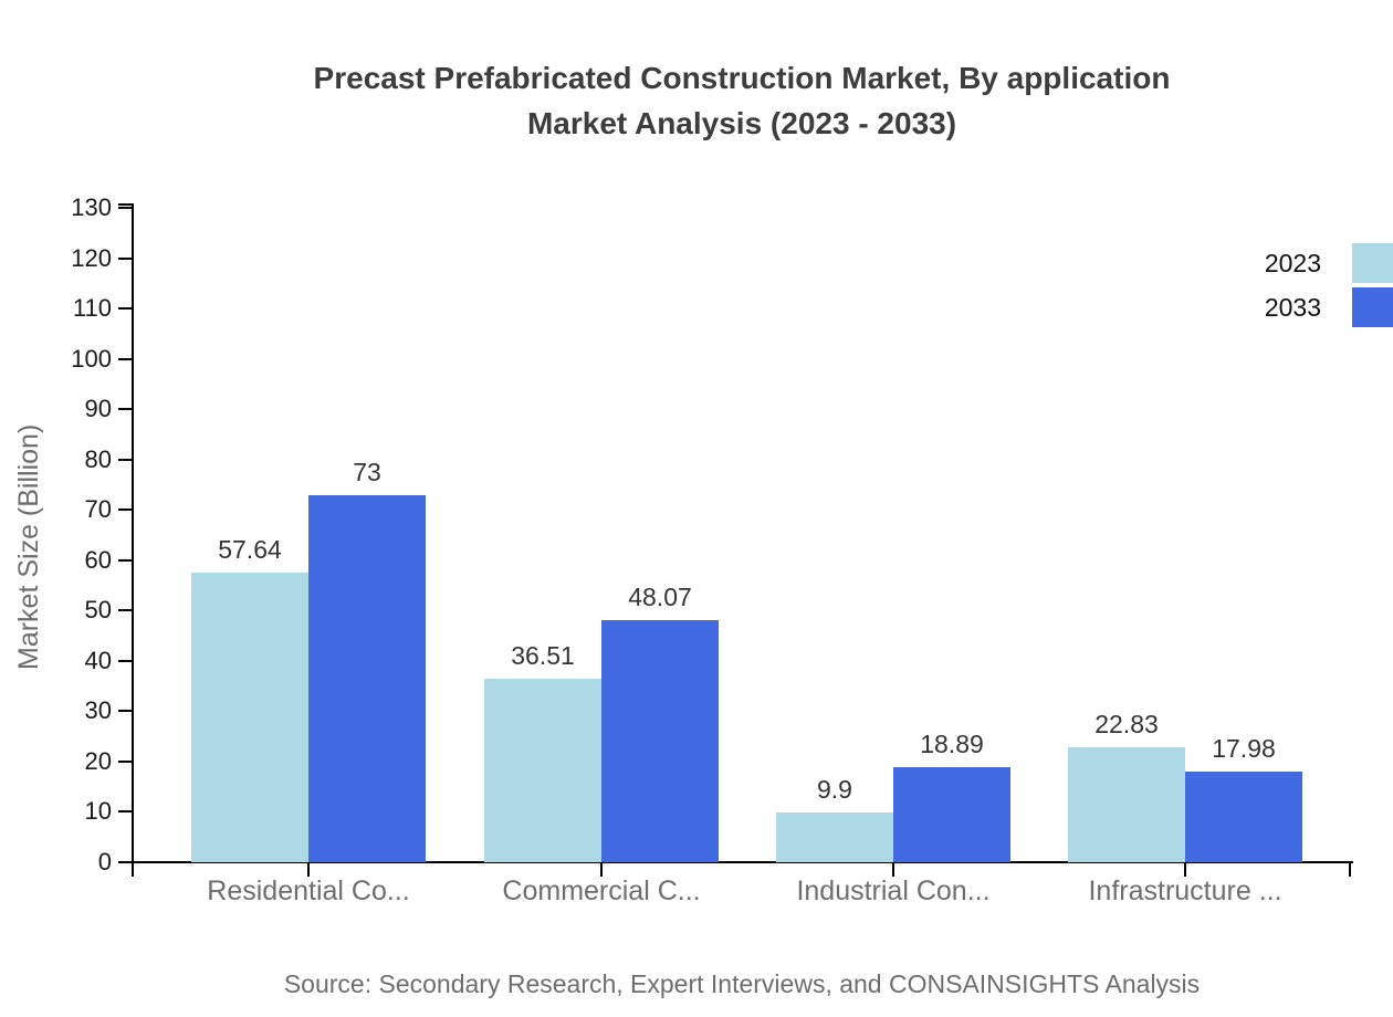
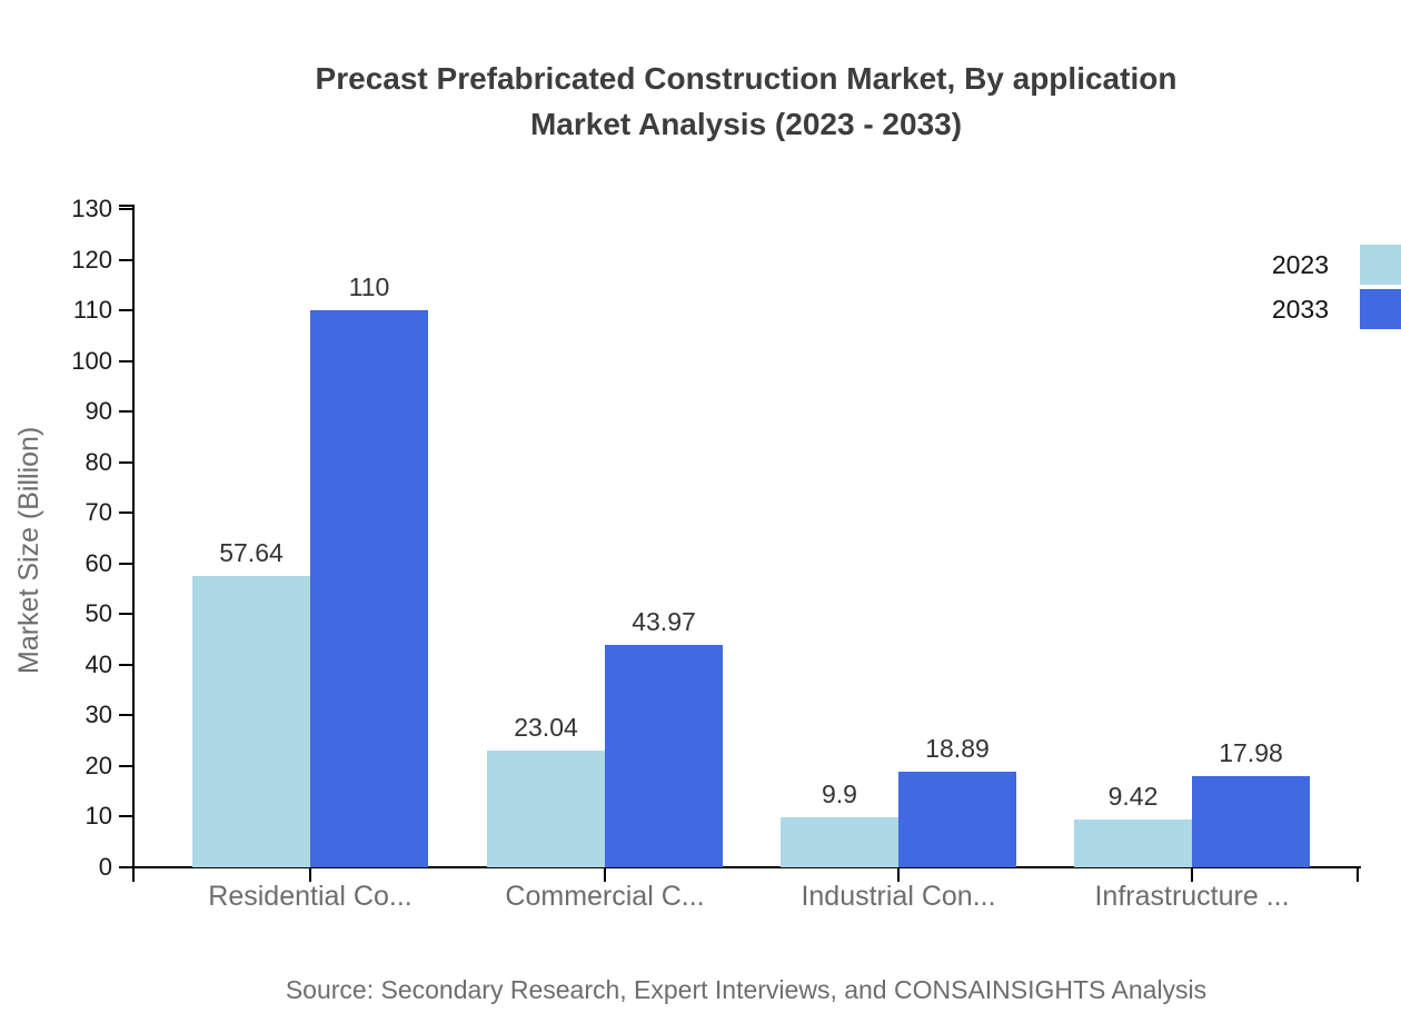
2033/Residential Co...: 73 -> 110
2023/Commercial C...: 36.51 -> 23.04
2033/Commercial C...: 48.07 -> 43.97
2023/Infrastructure ...: 22.83 -> 9.42
